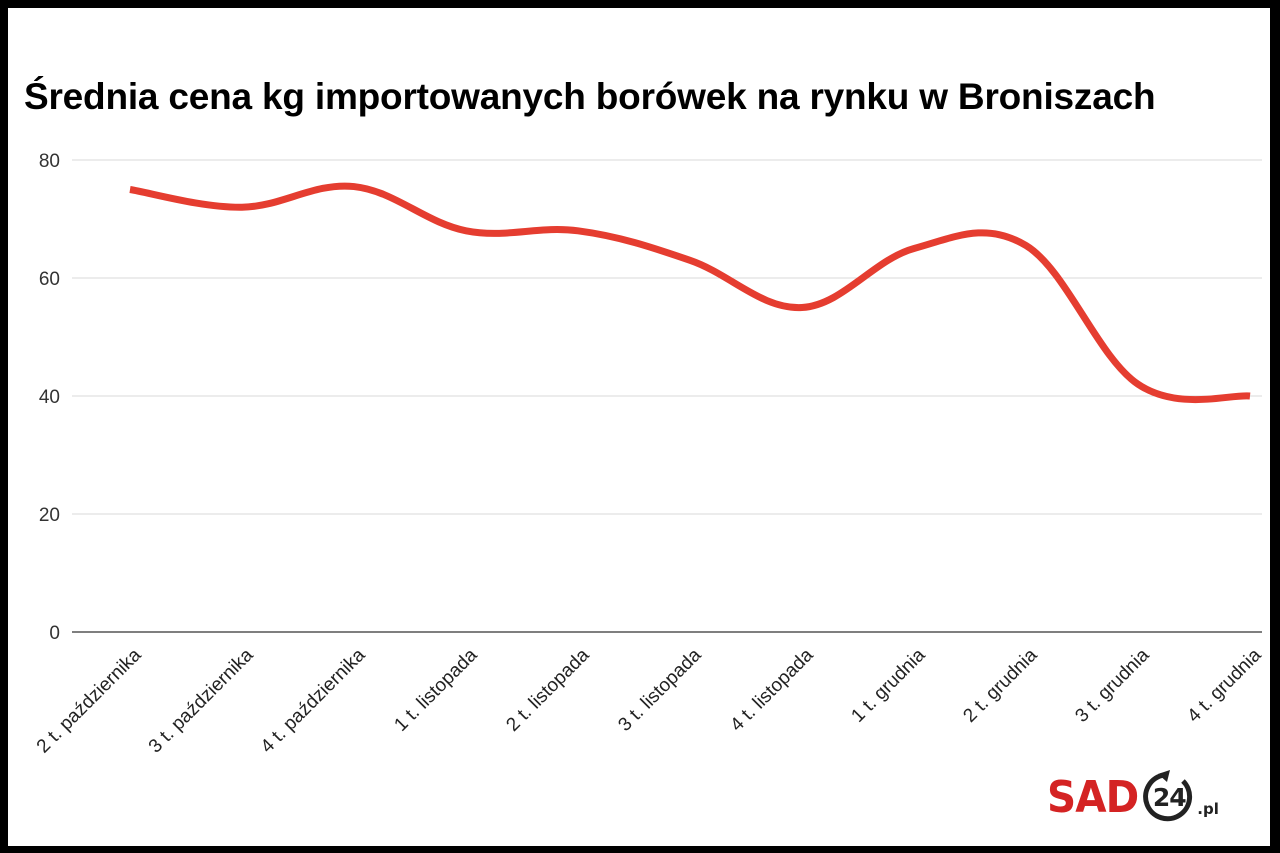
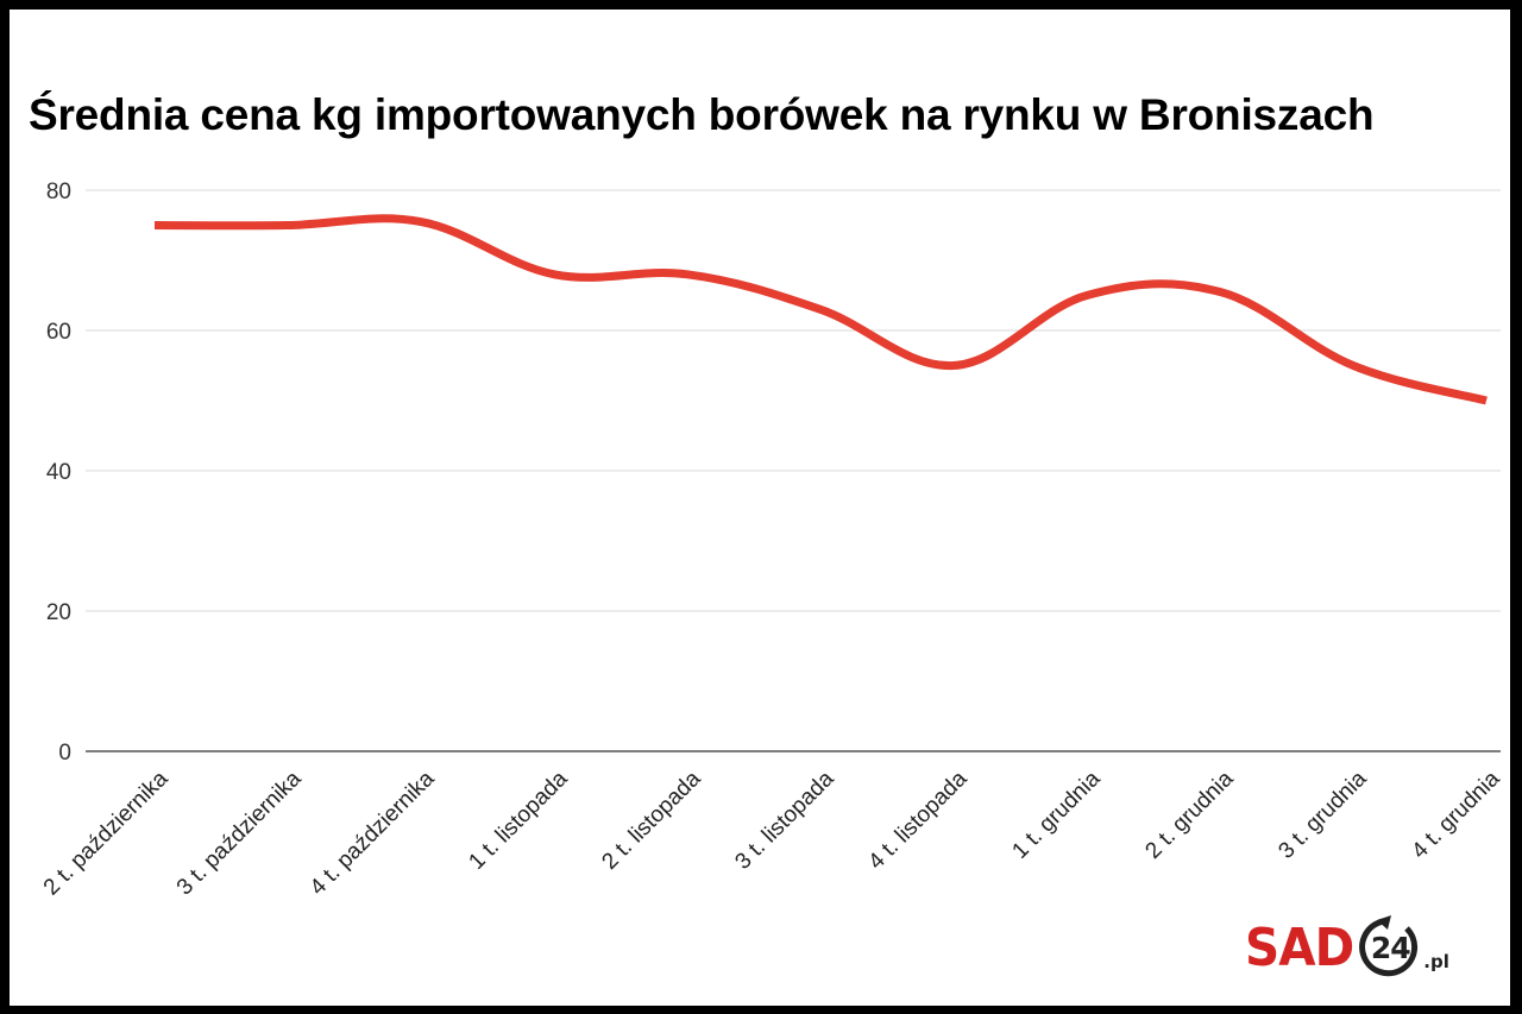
3 t. października: 72 -> 75
3 t. grudnia: 42 -> 55
4 t. grudnia: 40 -> 50
